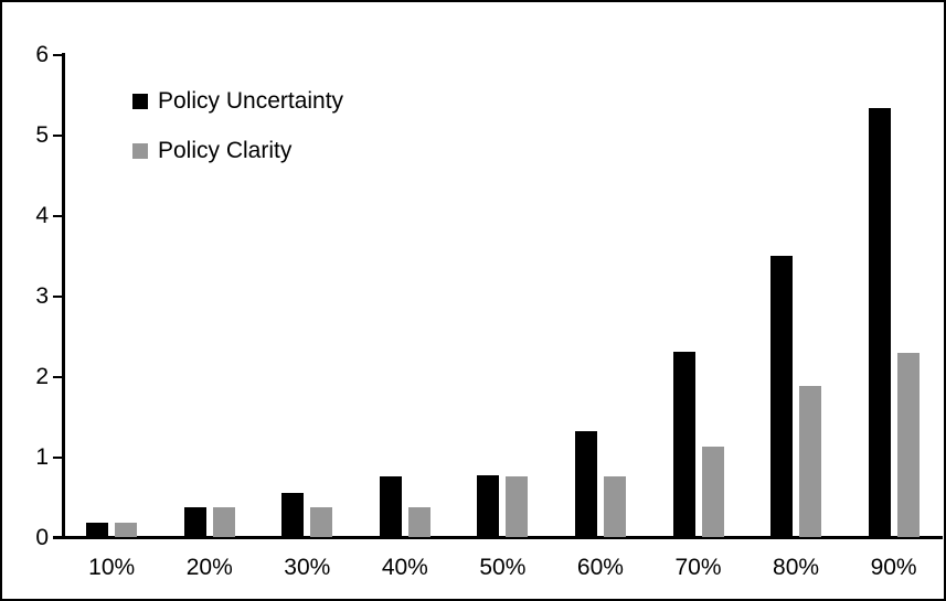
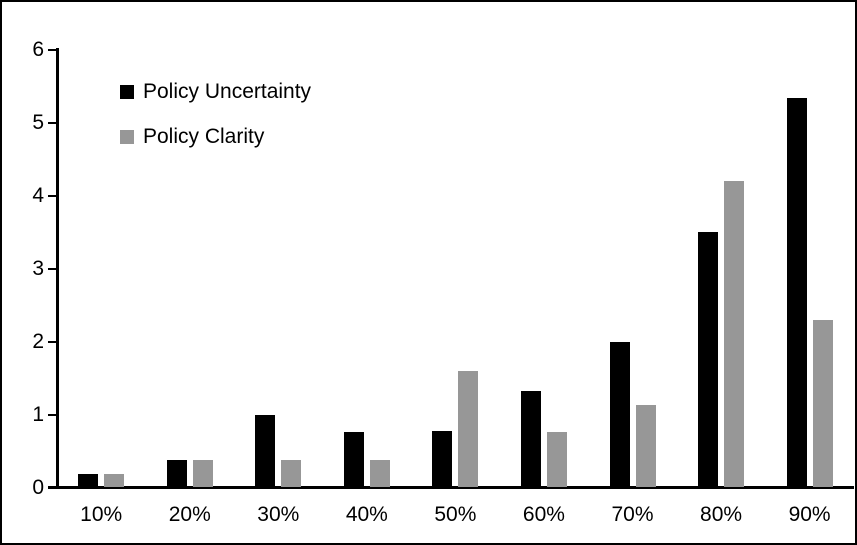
Policy Uncertainty/30%: 0.6 -> 1.0
Policy Clarity/50%: 0.8 -> 1.6
Policy Uncertainty/70%: 2.3 -> 2.0
Policy Clarity/80%: 1.9 -> 4.2
